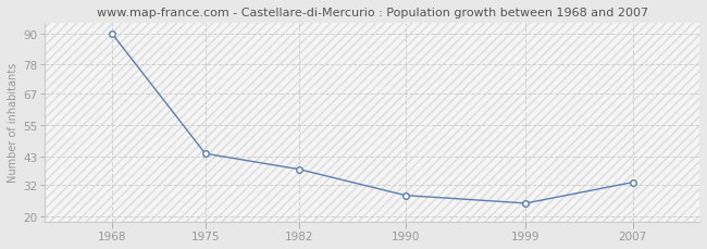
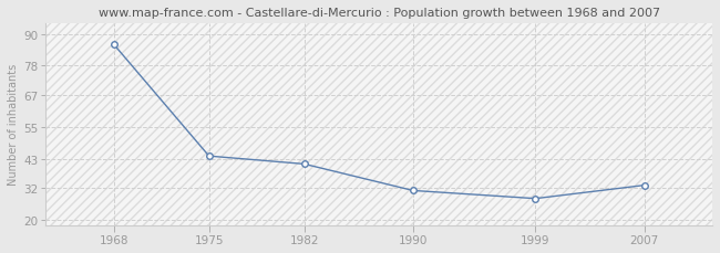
1968: 90 -> 86
1982: 38 -> 41
1990: 28 -> 31
1999: 25 -> 28
